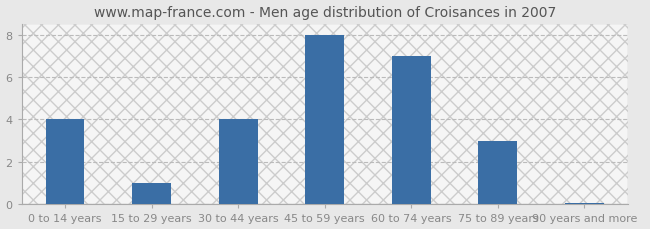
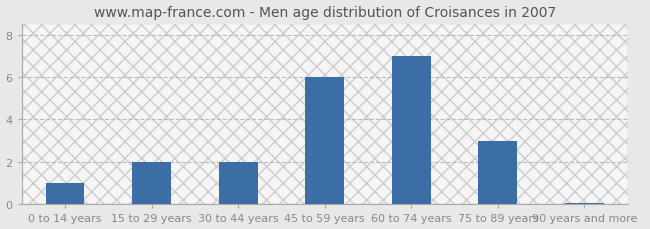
0 to 14 years: 4.00 -> 1.00
15 to 29 years: 1.00 -> 2.00
30 to 44 years: 4.00 -> 2.00
45 to 59 years: 8.00 -> 6.00
